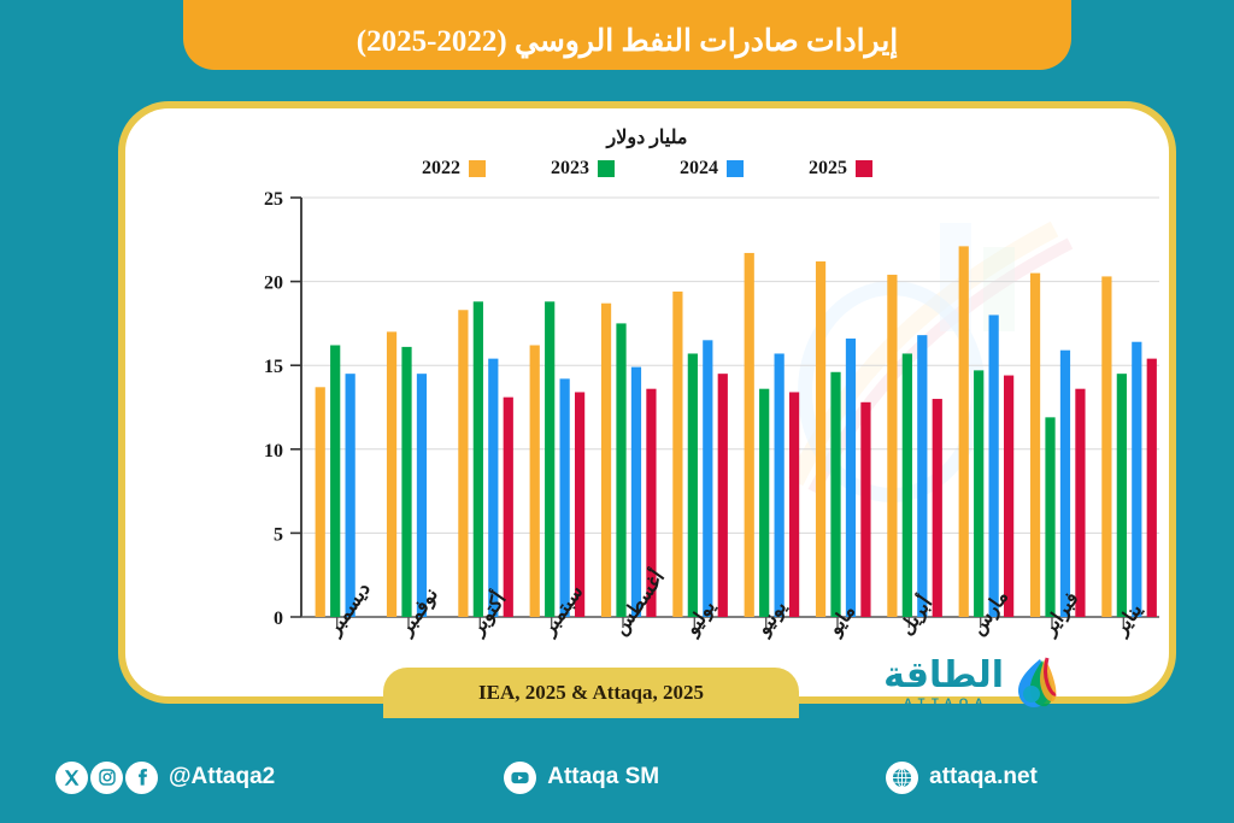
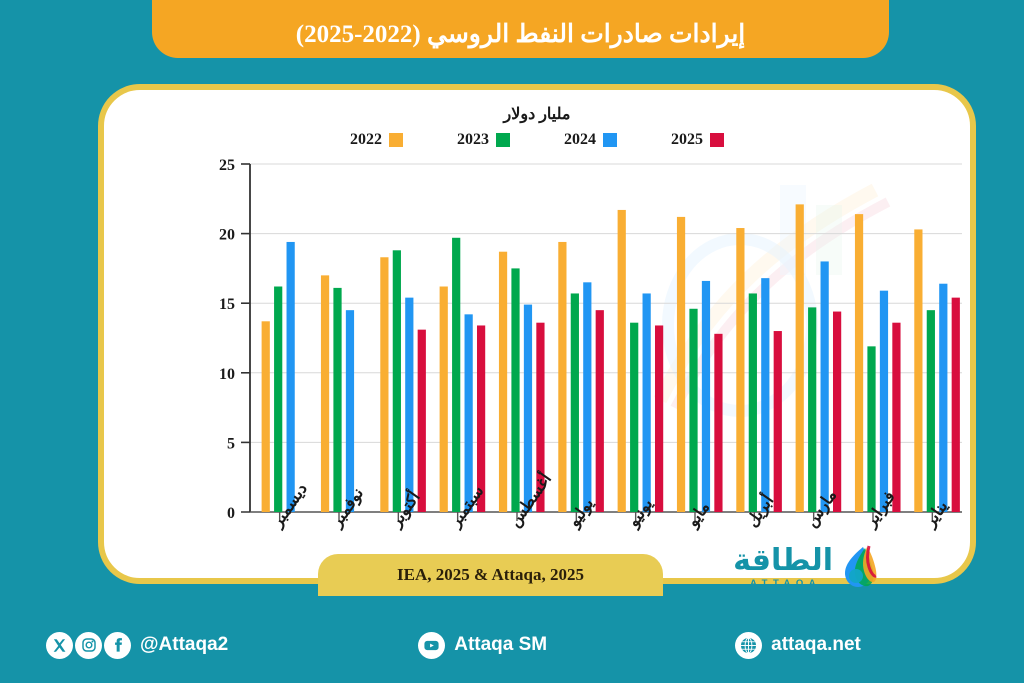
2022/فبراير: 20.5 -> 21.4
2023/سبتمبر: 18.8 -> 19.7
2024/ديسمبر: 14.5 -> 19.4
